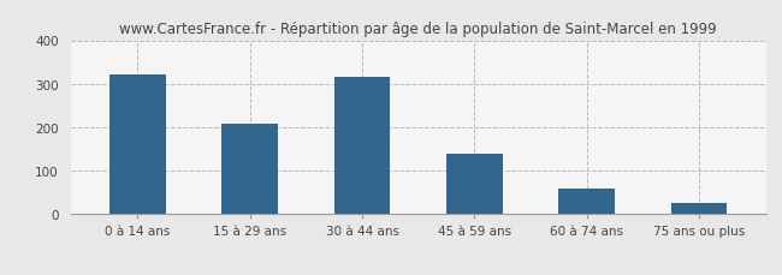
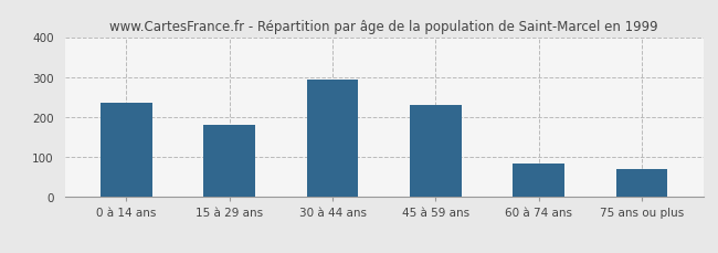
0 à 14 ans: 322 -> 235
15 à 29 ans: 208 -> 180
30 à 44 ans: 316 -> 295
45 à 59 ans: 139 -> 230
60 à 74 ans: 60 -> 85
75 ans ou plus: 26 -> 70
